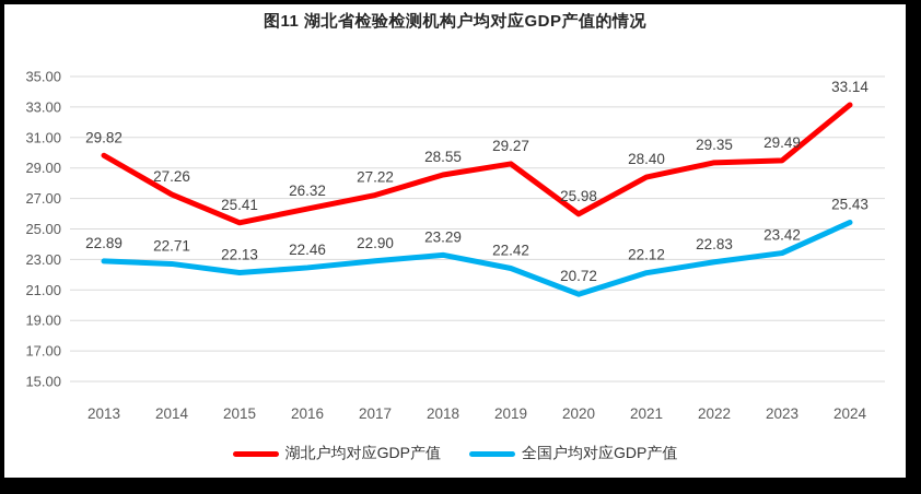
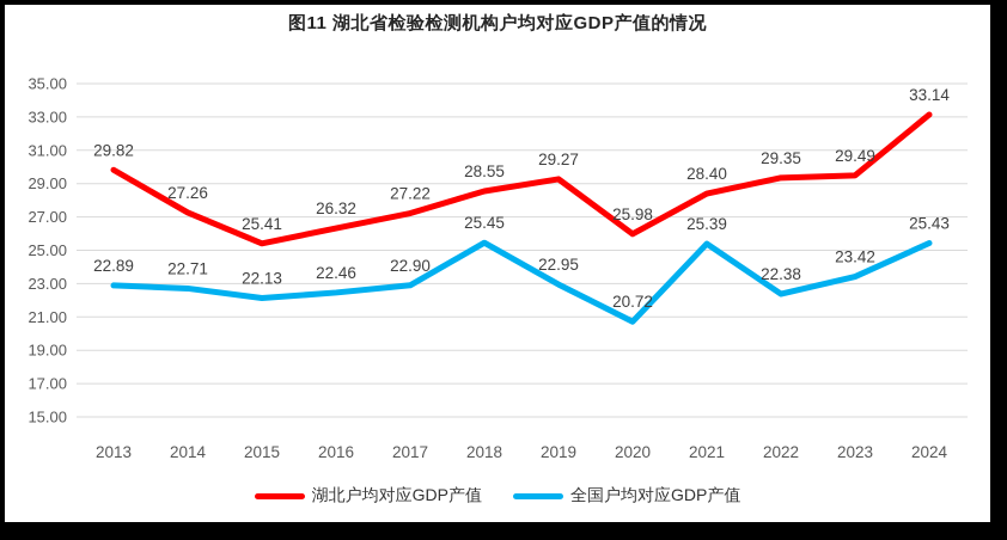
全国户均对应GDP产值/2018: 23.29 -> 25.45
全国户均对应GDP产值/2019: 22.42 -> 22.95
全国户均对应GDP产值/2021: 22.12 -> 25.39
全国户均对应GDP产值/2022: 22.83 -> 22.38
